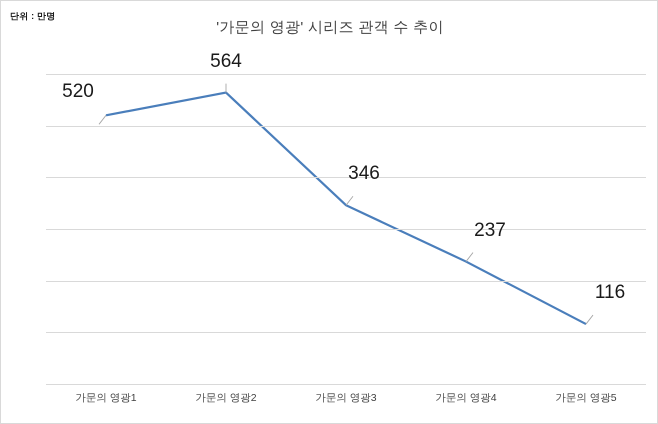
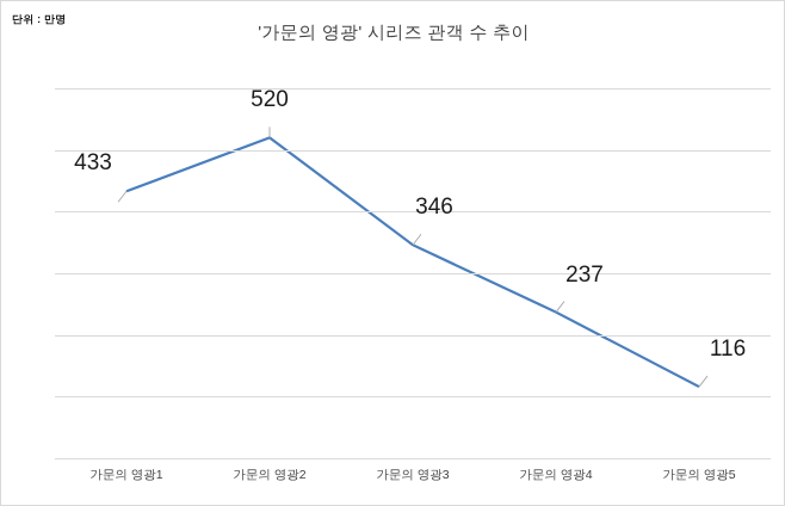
가문의 영광1: 520 -> 433
가문의 영광2: 564 -> 520
